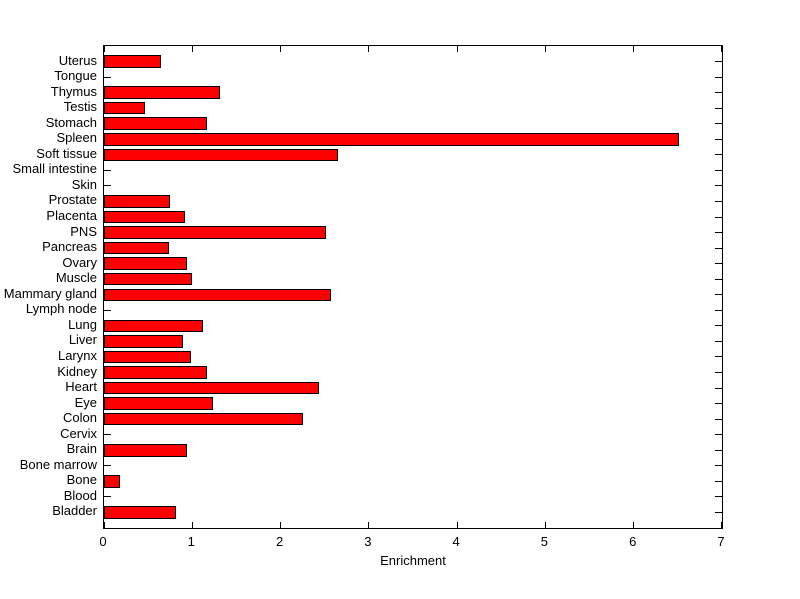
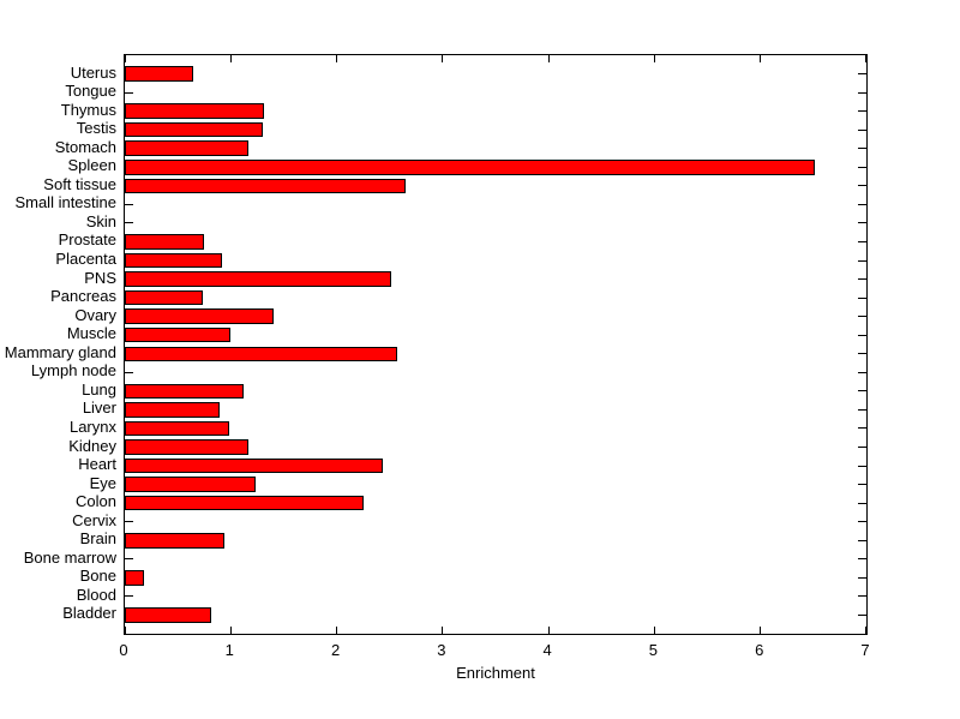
Testis: 0.5 -> 1.3
Ovary: 0.9 -> 1.4
